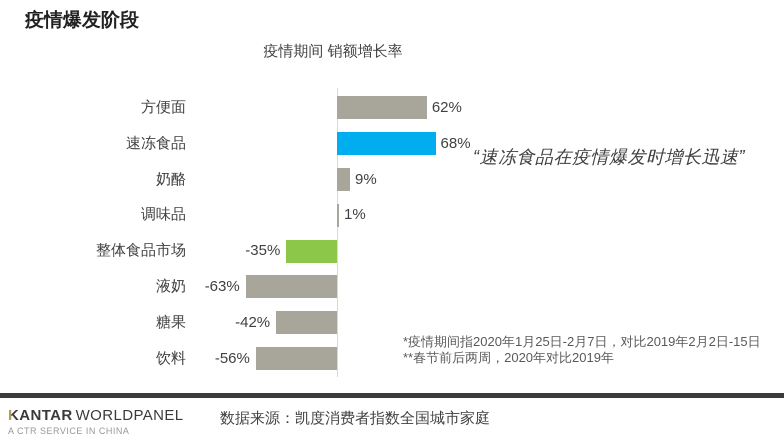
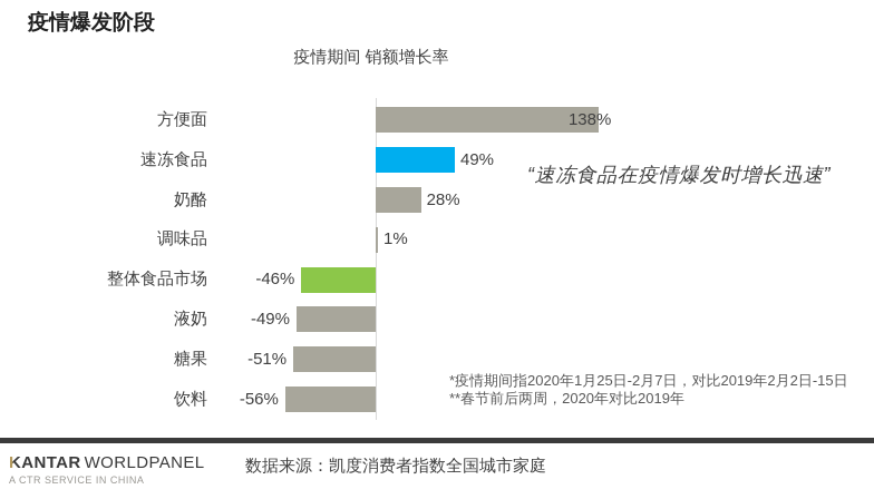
方便面: 62% -> 138%
速冻食品: 68% -> 49%
奶酪: 9% -> 28%
整体食品市场: -35% -> -46%
液奶: -63% -> -49%
糖果: -42% -> -51%
